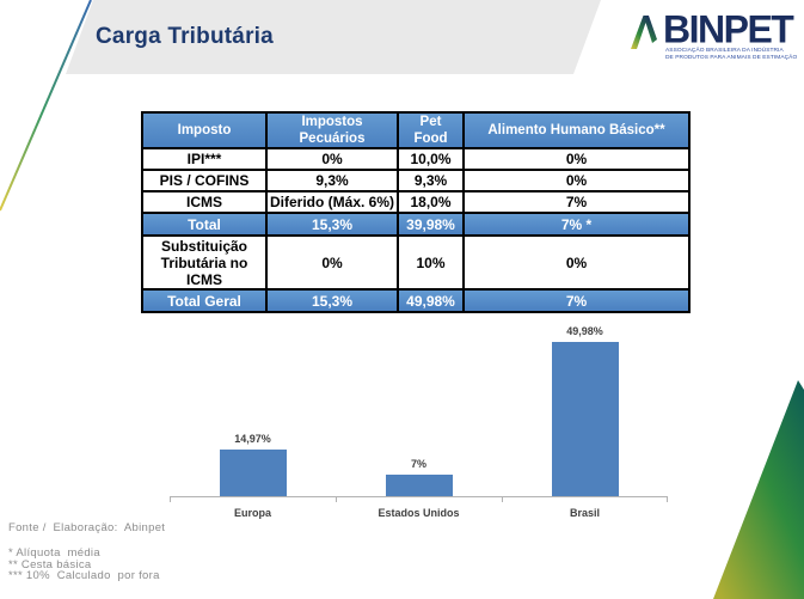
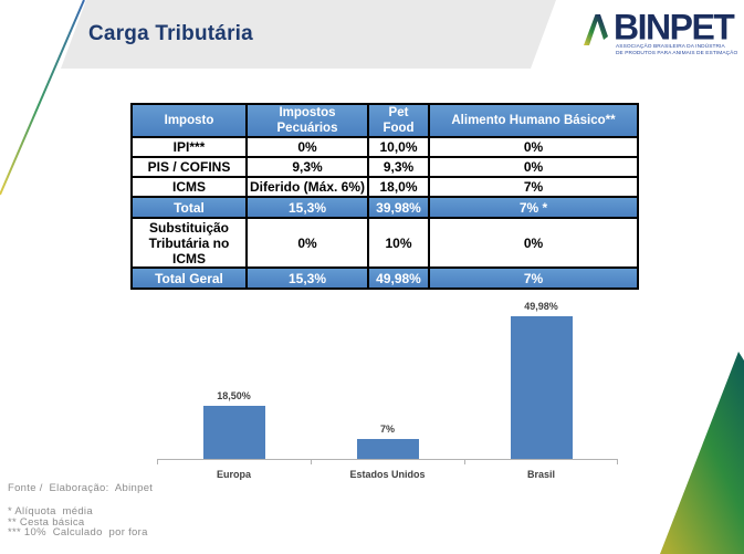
Europa: 14,97% -> 18,50%
